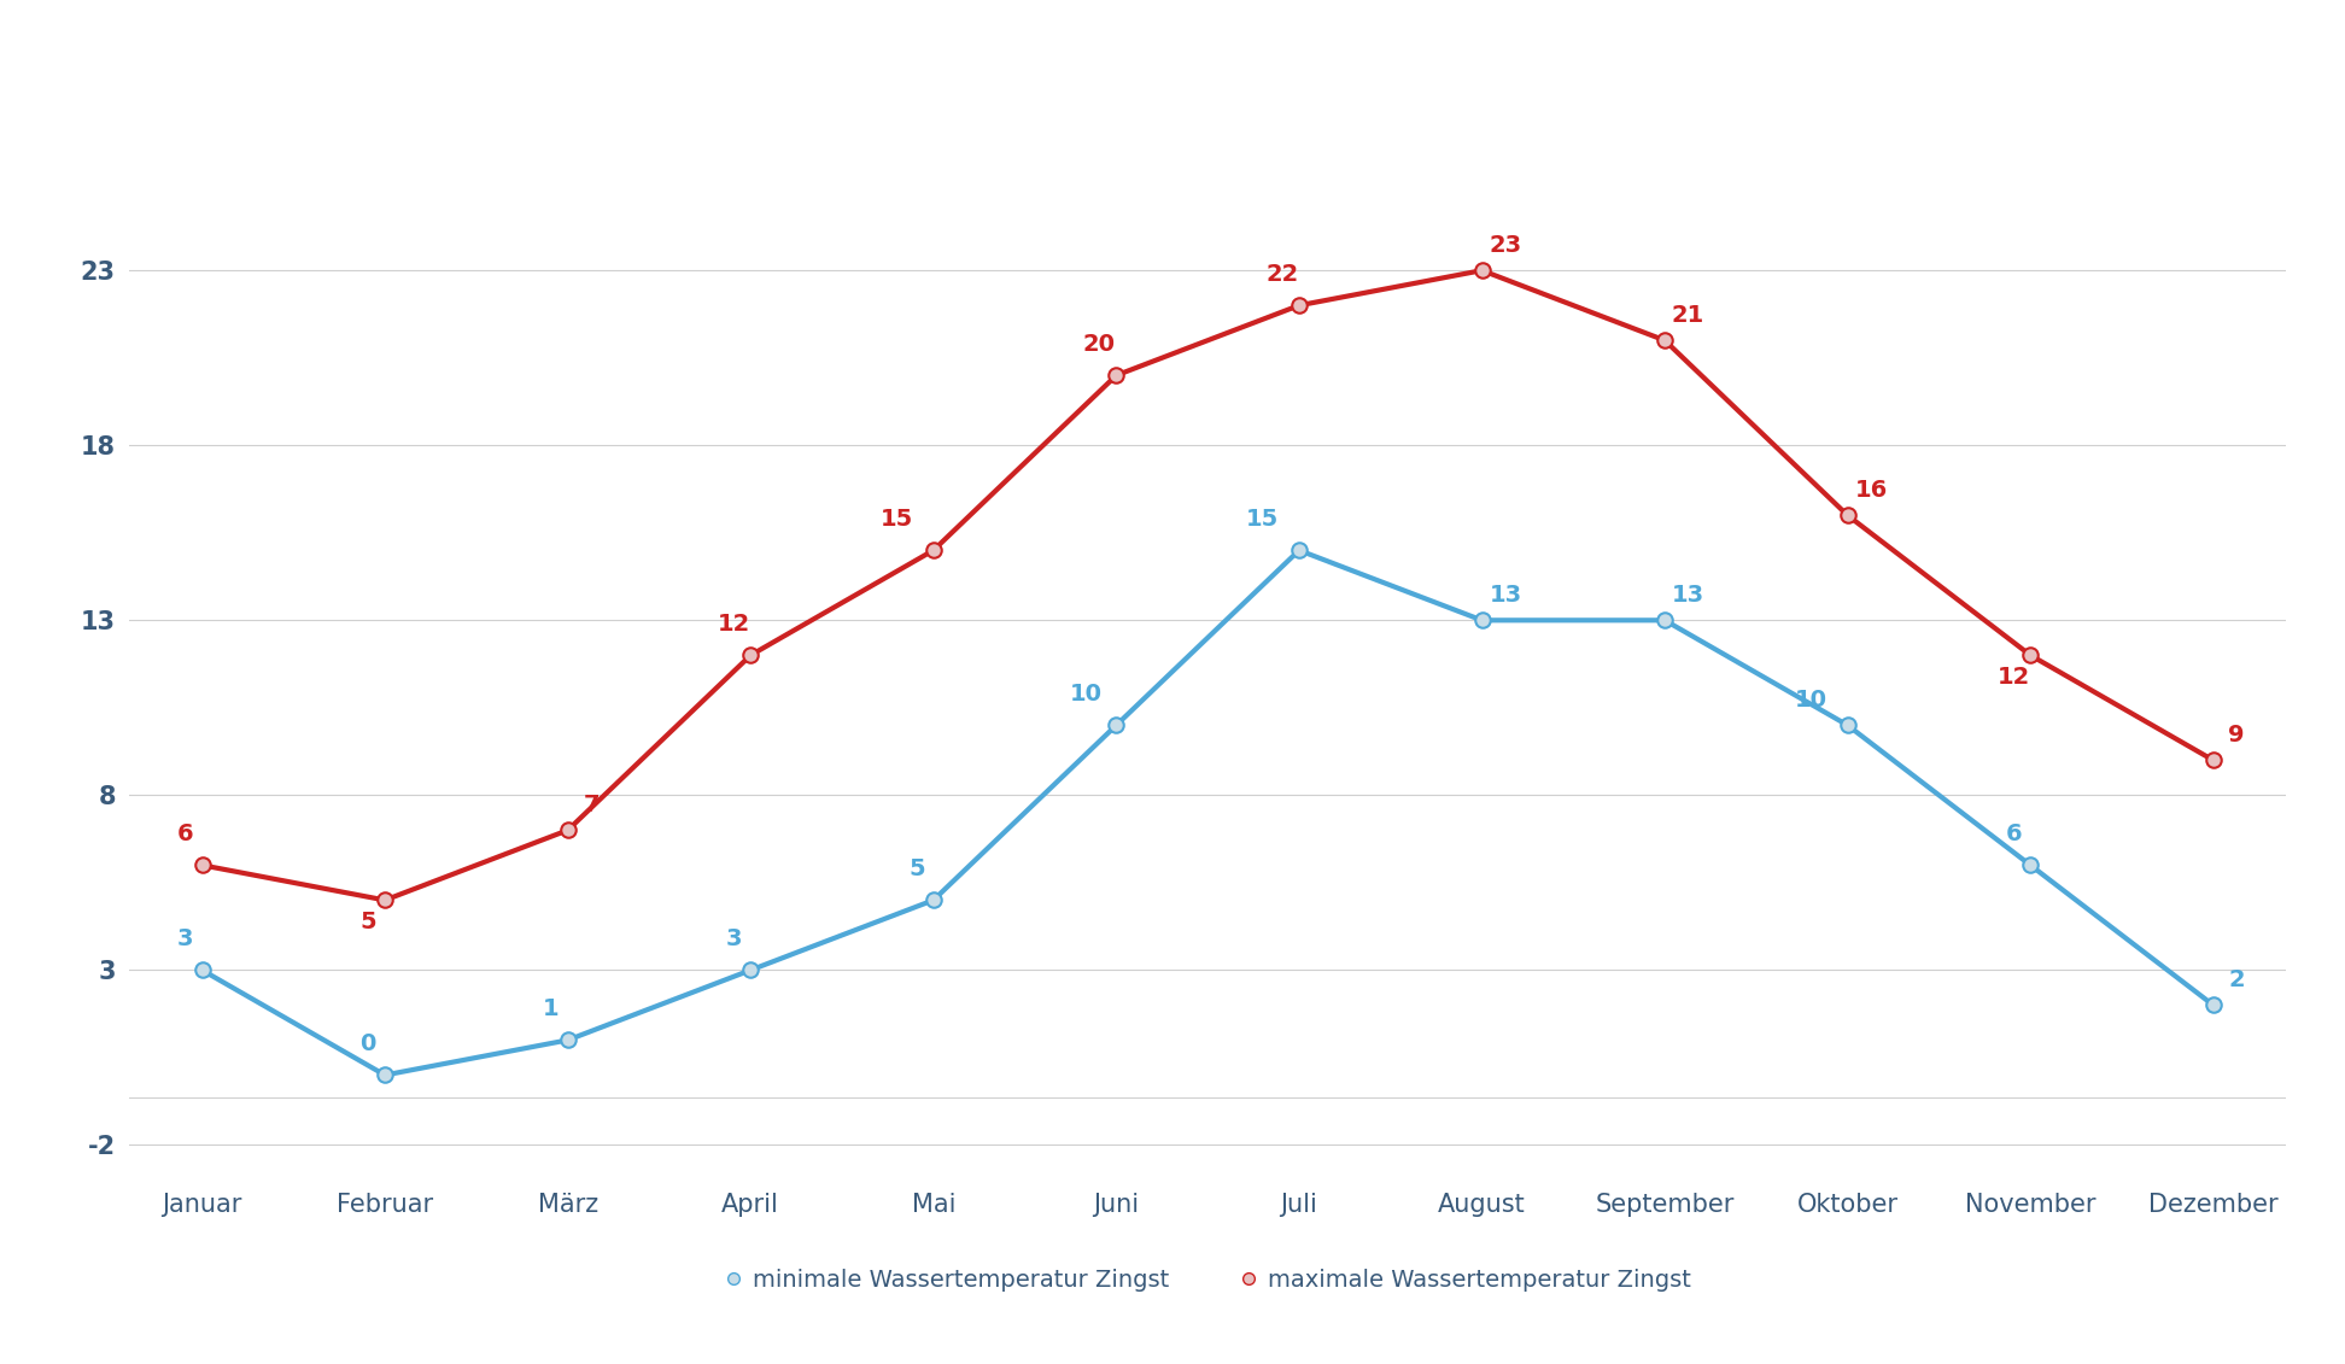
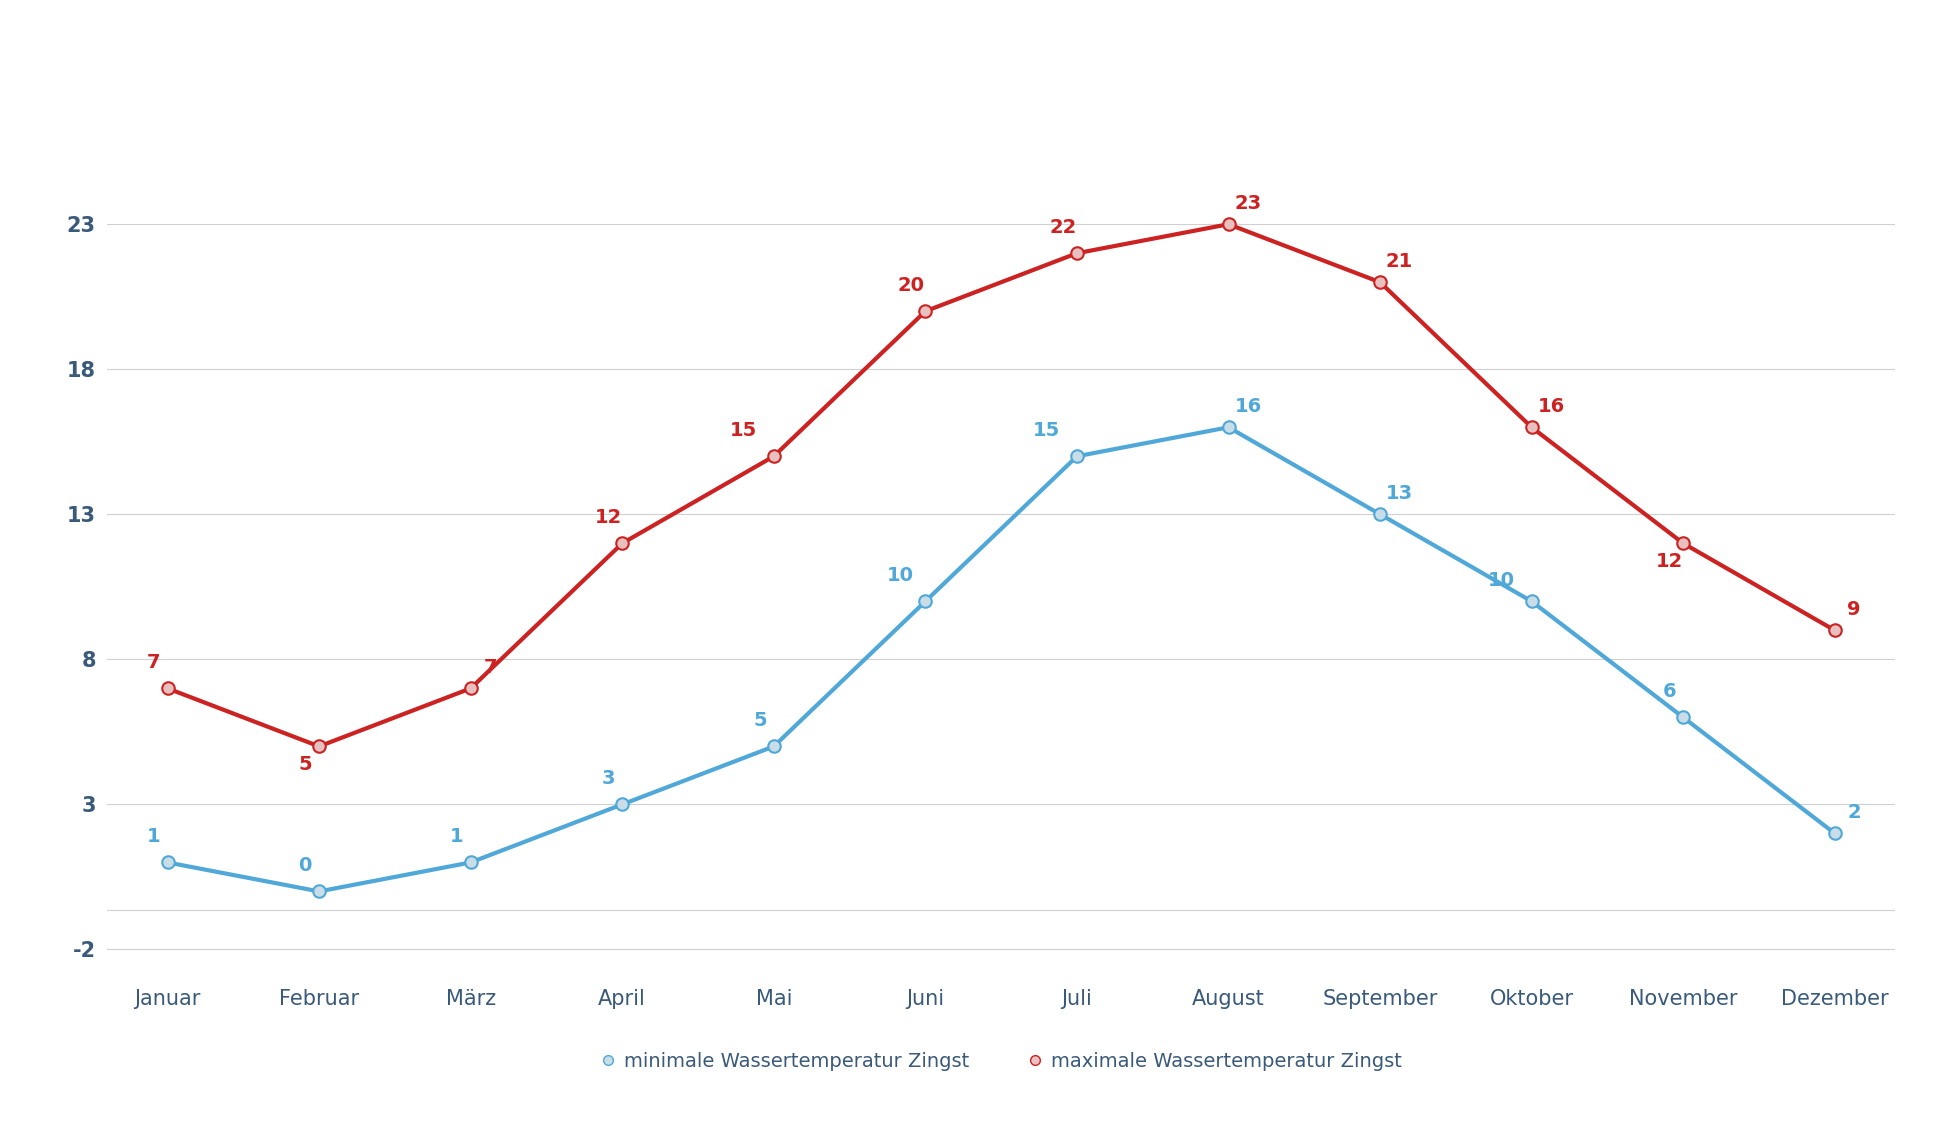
minimale Wassertemperatur Zingst/Januar: 3 -> 1
maximale Wassertemperatur Zingst/Januar: 6 -> 7
minimale Wassertemperatur Zingst/August: 13 -> 16
